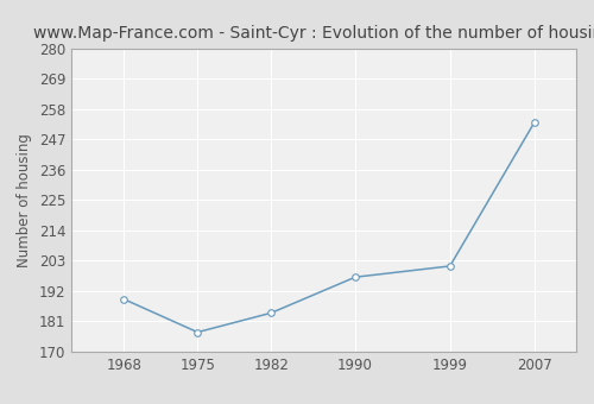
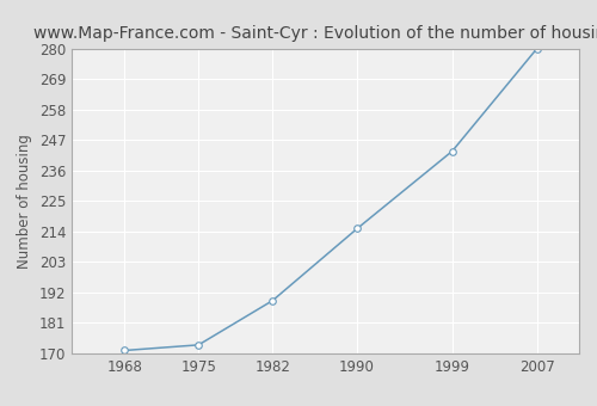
1968: 189 -> 171
1975: 177 -> 173
1982: 184 -> 189
1990: 197 -> 215
1999: 201 -> 243
2007: 253 -> 280
